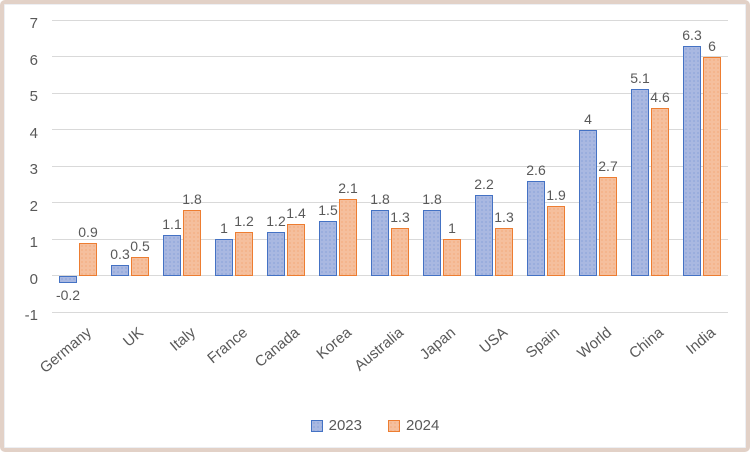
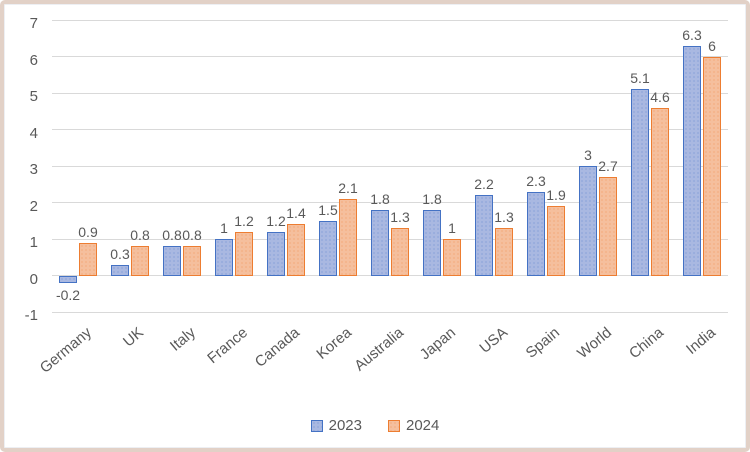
2024/UK: 0.5 -> 0.8
2023/Italy: 1.1 -> 0.8
2024/Italy: 1.8 -> 0.8
2023/Spain: 2.6 -> 2.3
2023/World: 4 -> 3
